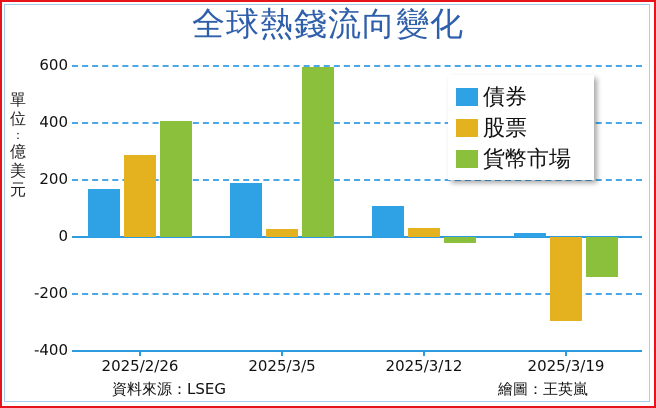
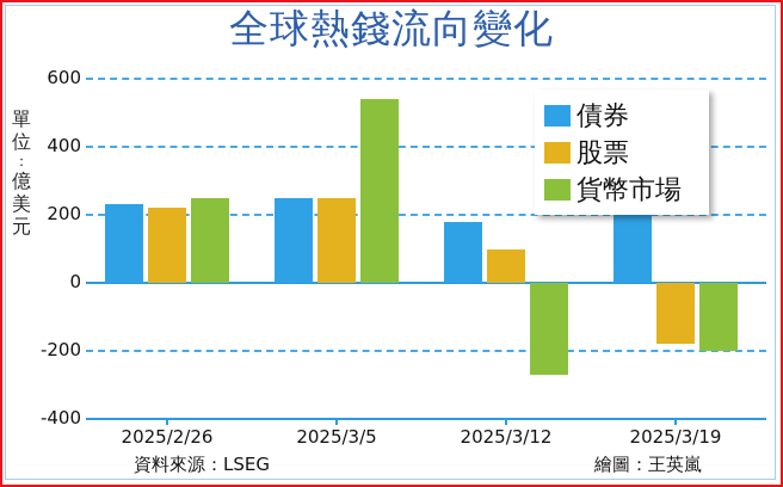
債券/2025/2/26: 170 -> 230
股票/2025/2/26: 290 -> 220
貨幣市場/2025/2/26: 410 -> 250
債券/2025/3/5: 190 -> 250
股票/2025/3/5: 30 -> 250
貨幣市場/2025/3/5: 600 -> 540
債券/2025/3/12: 110 -> 180
股票/2025/3/12: 30 -> 100
貨幣市場/2025/3/12: -20 -> -270
債券/2025/3/19: 20 -> 250
股票/2025/3/19: -300 -> -180
貨幣市場/2025/3/19: -140 -> -200
